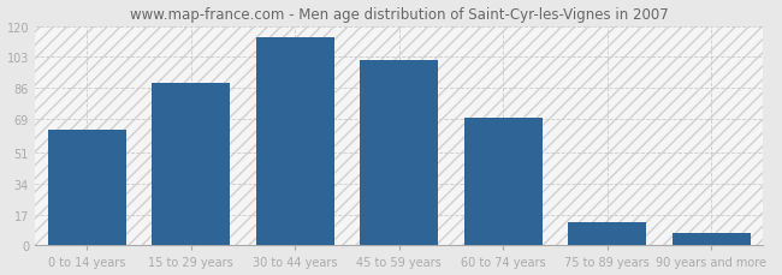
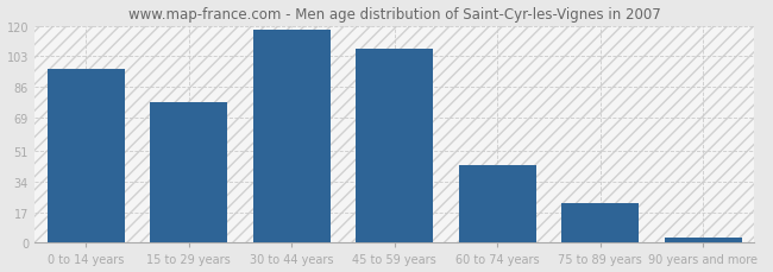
0 to 14 years: 63 -> 96
15 to 29 years: 89 -> 78
30 to 44 years: 114 -> 118
45 to 59 years: 101 -> 107
60 to 74 years: 70 -> 43
75 to 89 years: 13 -> 22
90 years and more: 7 -> 3
